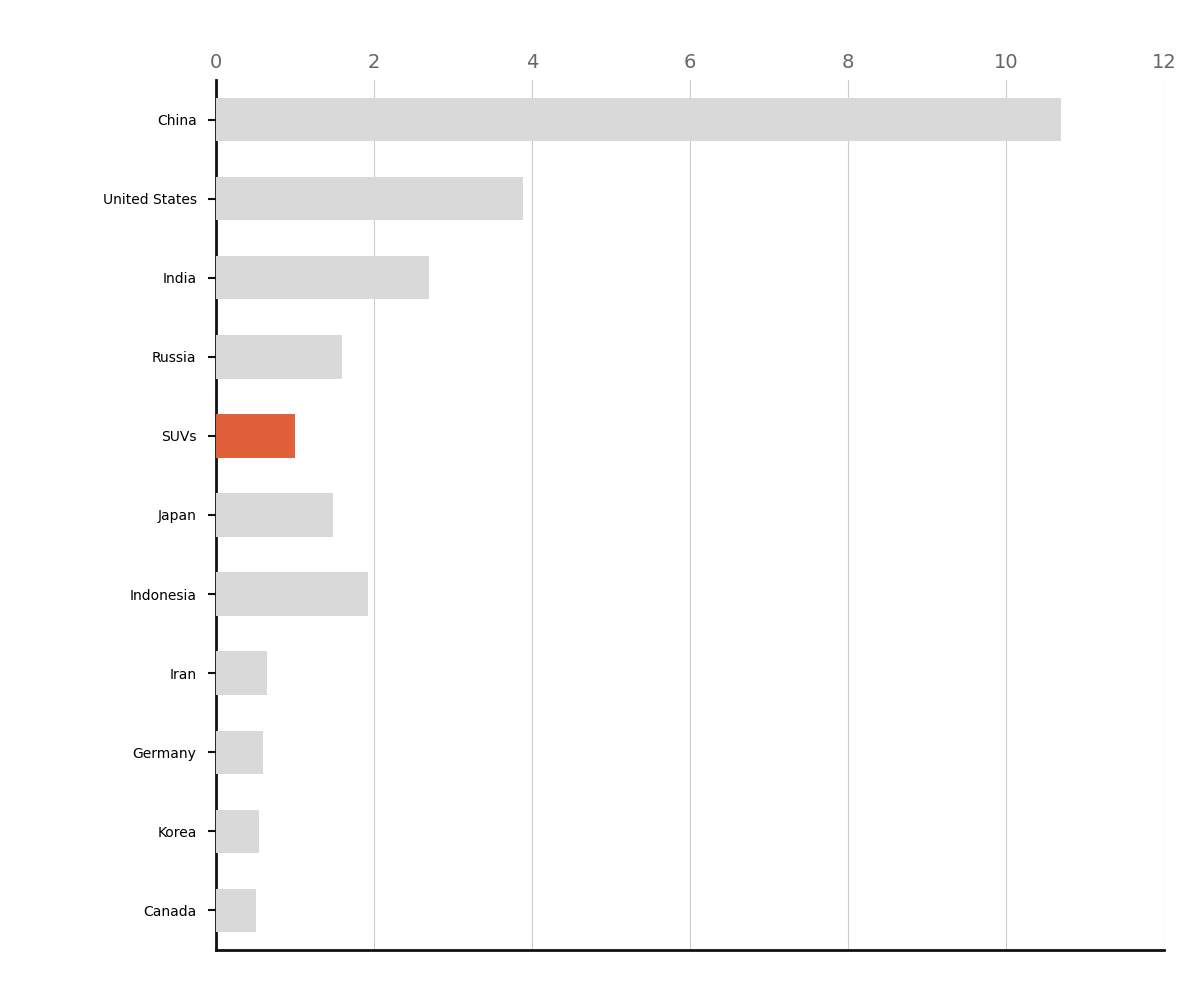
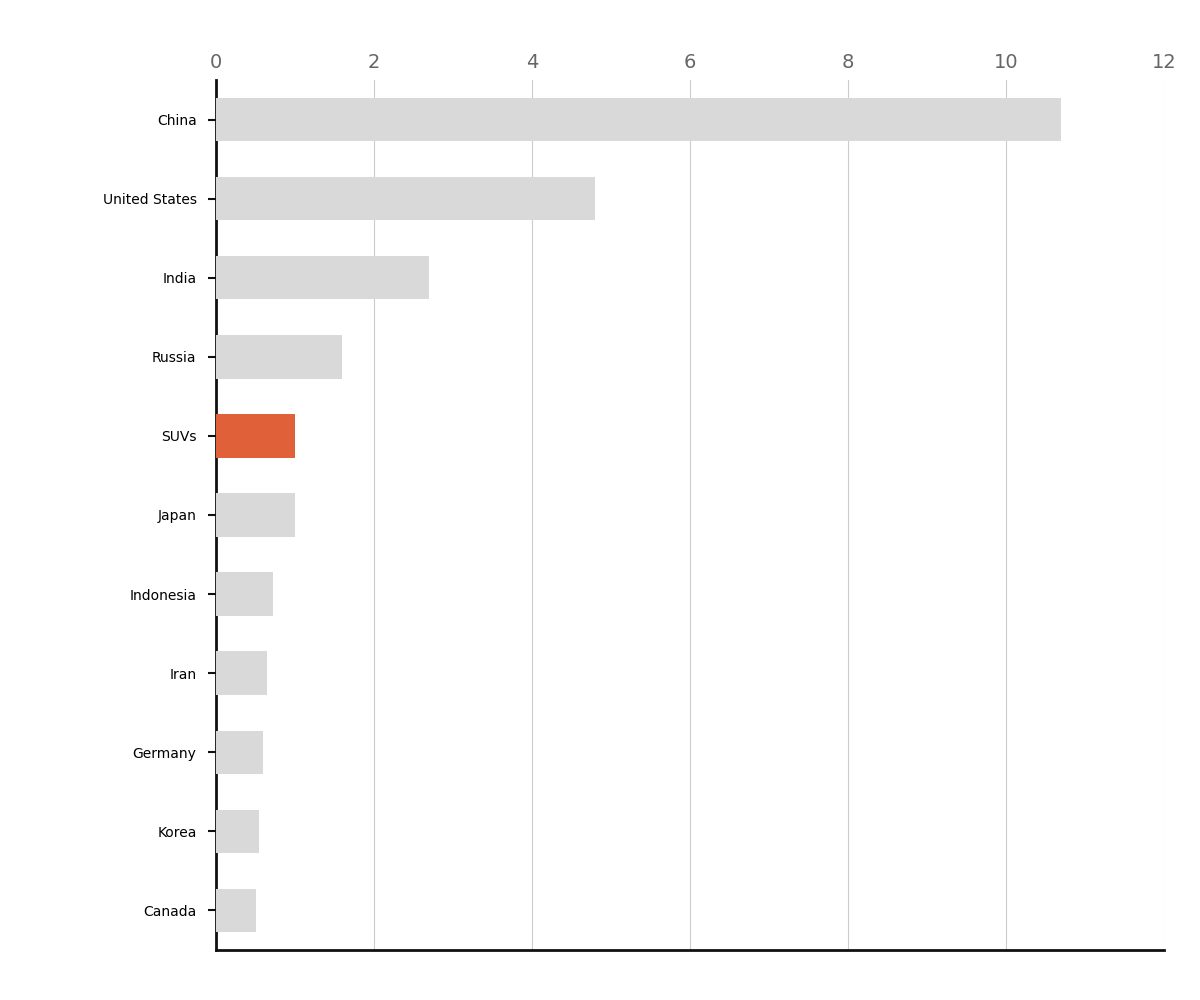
United States: 3.88 -> 4.80
Japan: 1.48 -> 1.00
Indonesia: 1.92 -> 0.72
